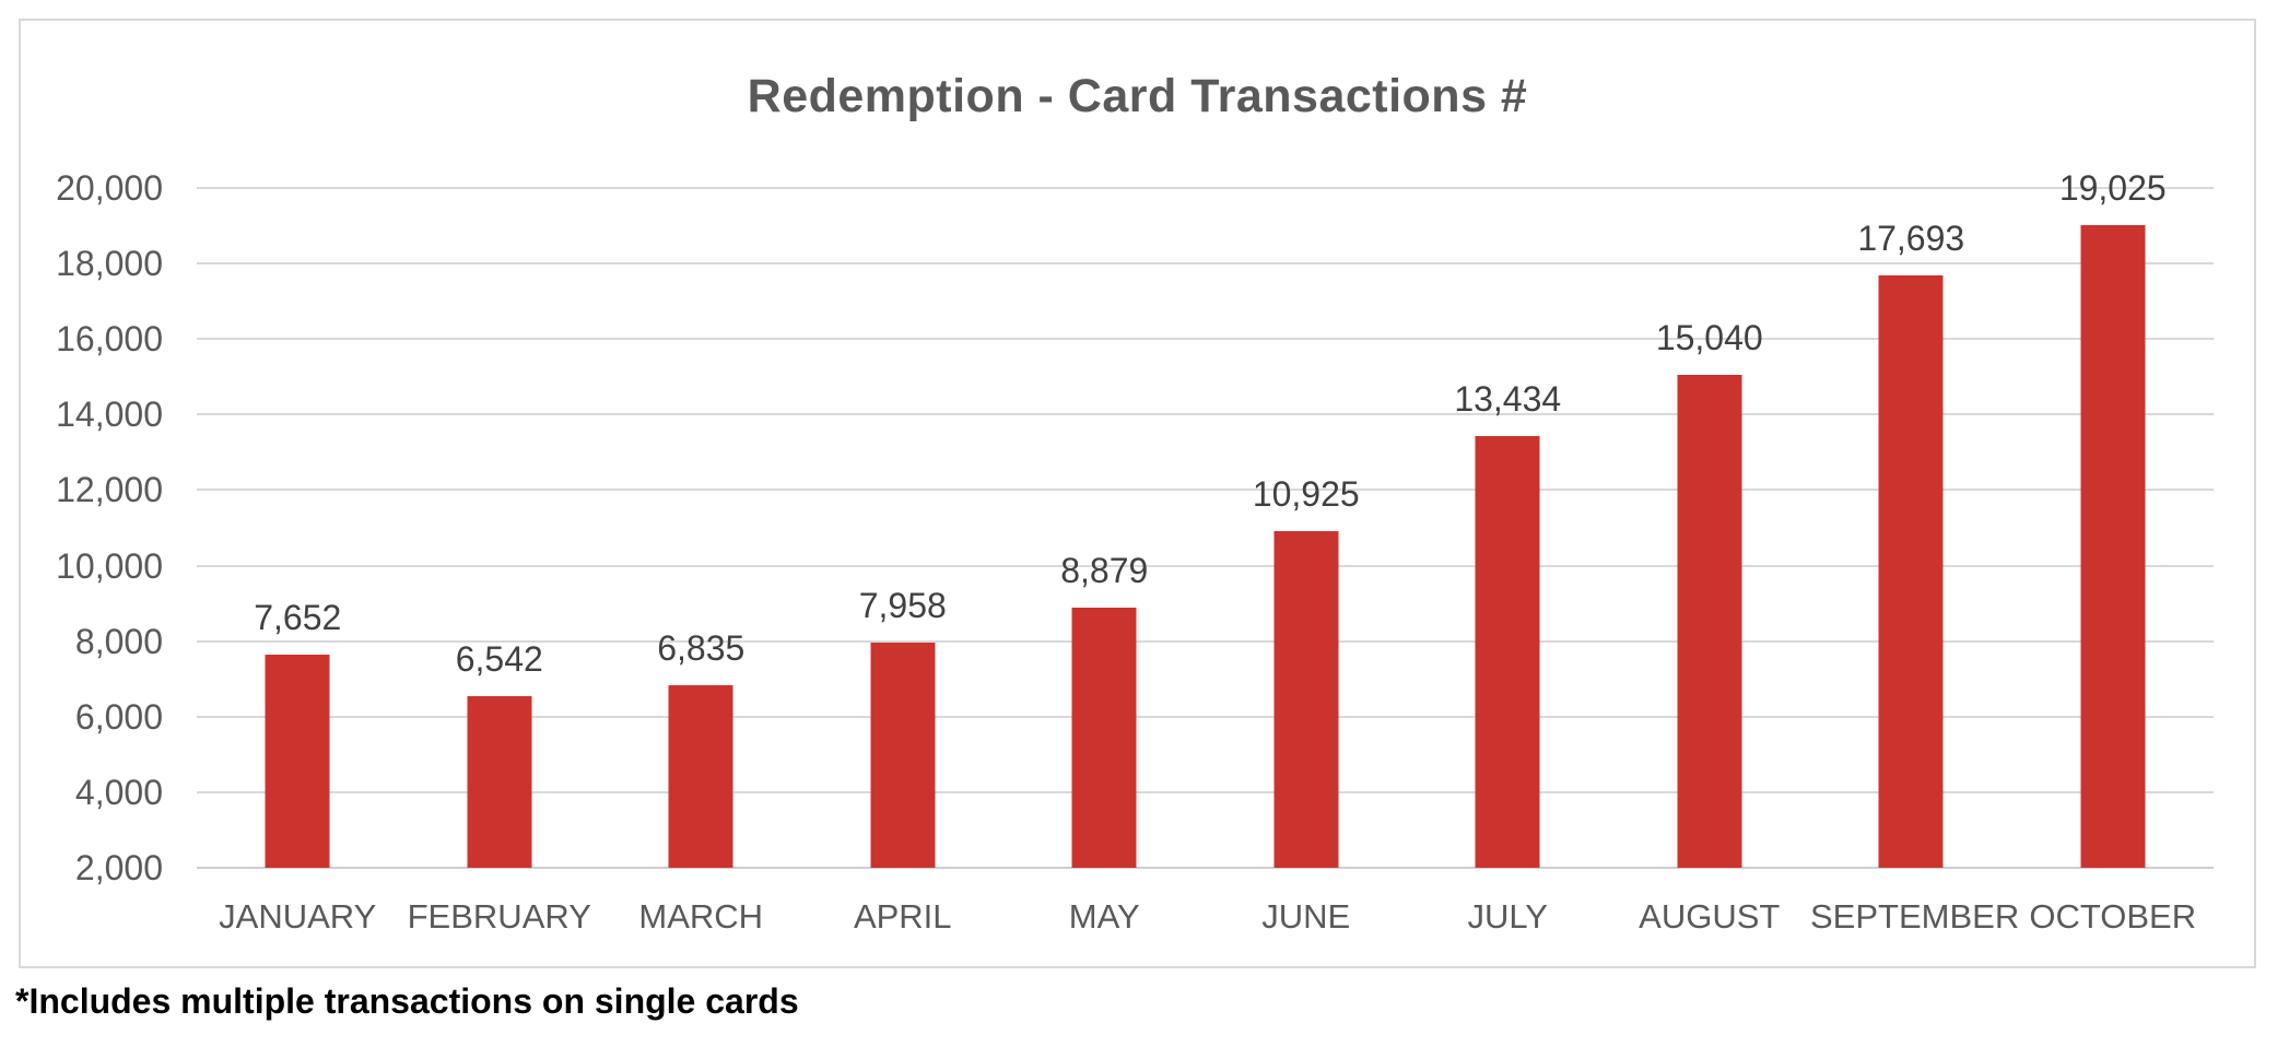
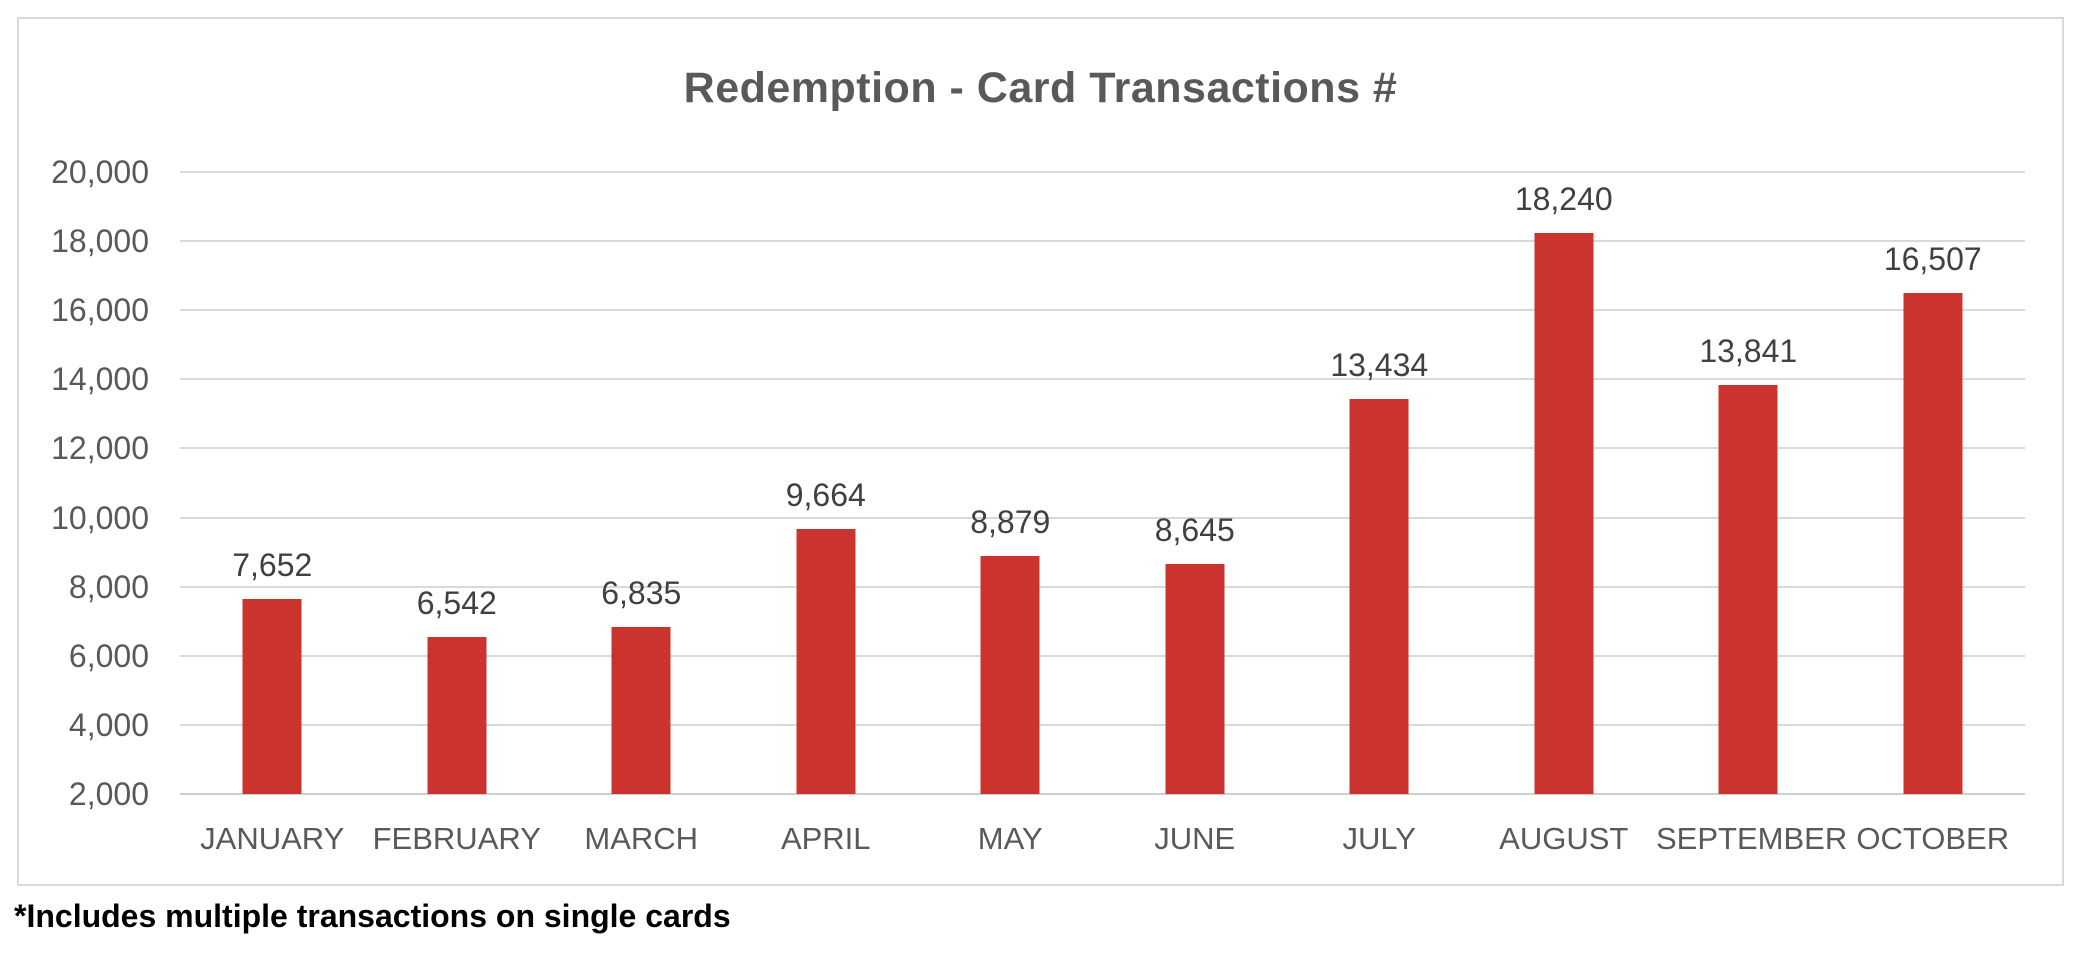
APRIL: 7,958 -> 9,664
JUNE: 10,925 -> 8,645
AUGUST: 15,040 -> 18,240
SEPTEMBER: 17,693 -> 13,841
OCTOBER: 19,025 -> 16,507
